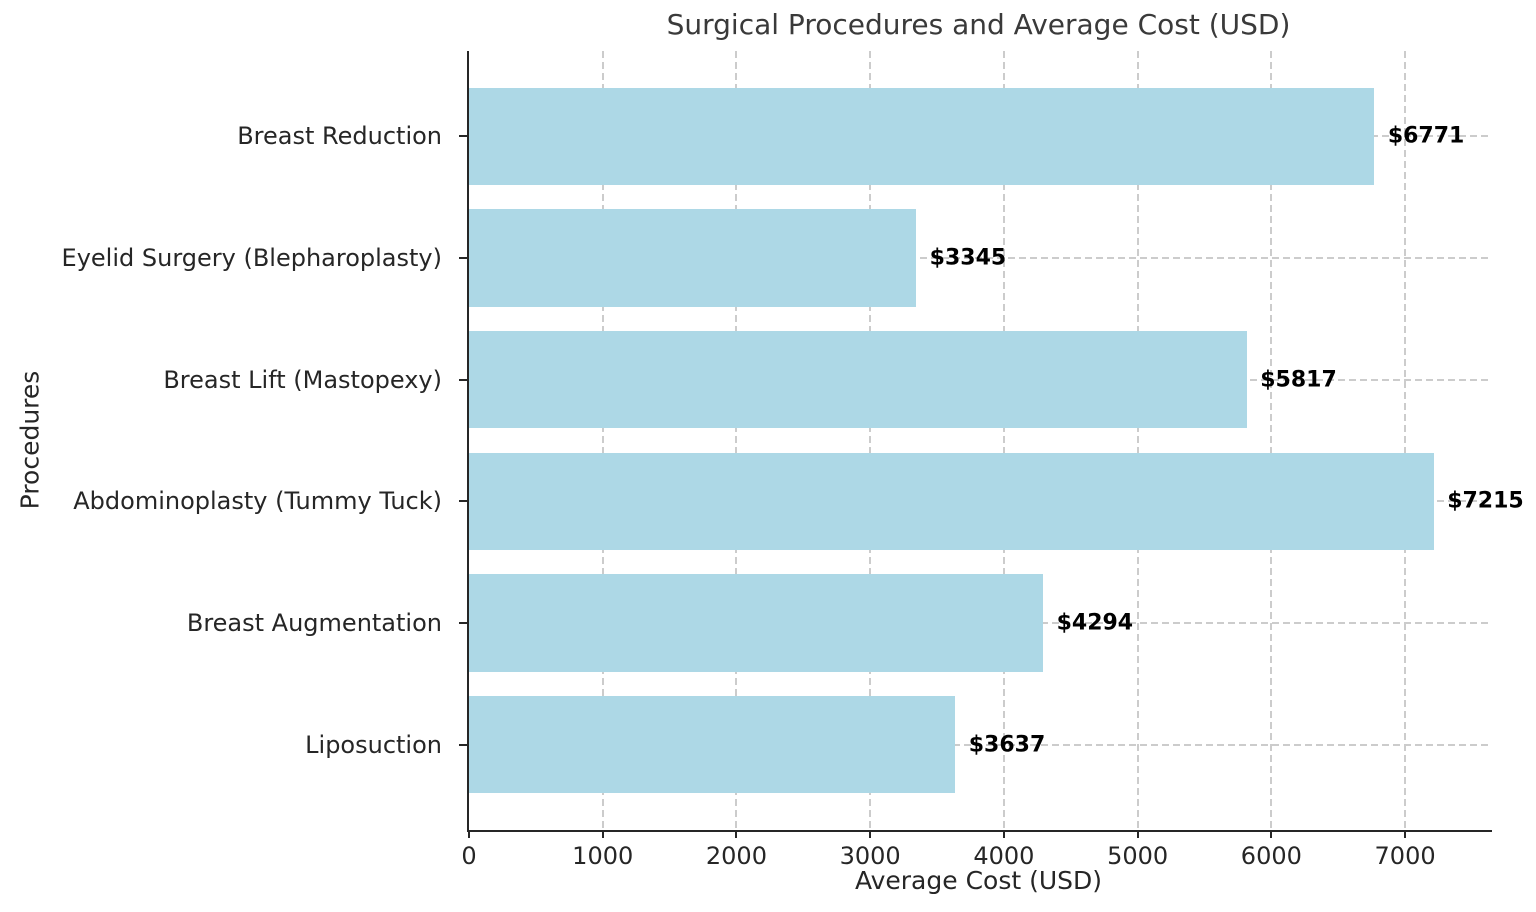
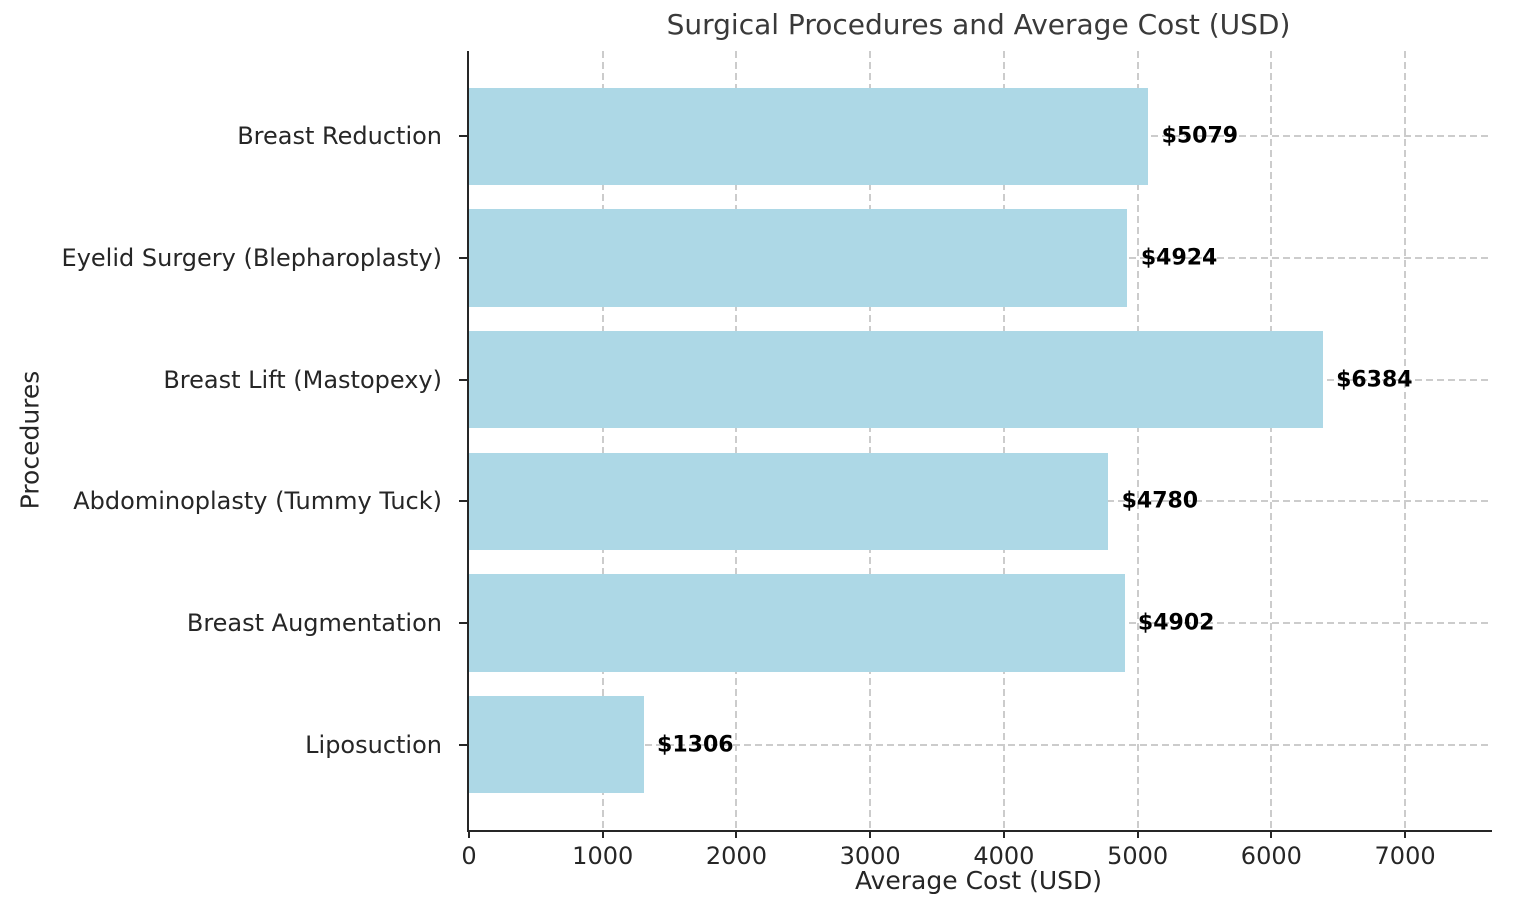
Breast Reduction: $6771 -> $5079
Eyelid Surgery (Blepharoplasty): $3345 -> $4924
Breast Lift (Mastopexy): $5817 -> $6384
Abdominoplasty (Tummy Tuck): $7215 -> $4780
Breast Augmentation: $4294 -> $4902
Liposuction: $3637 -> $1306
